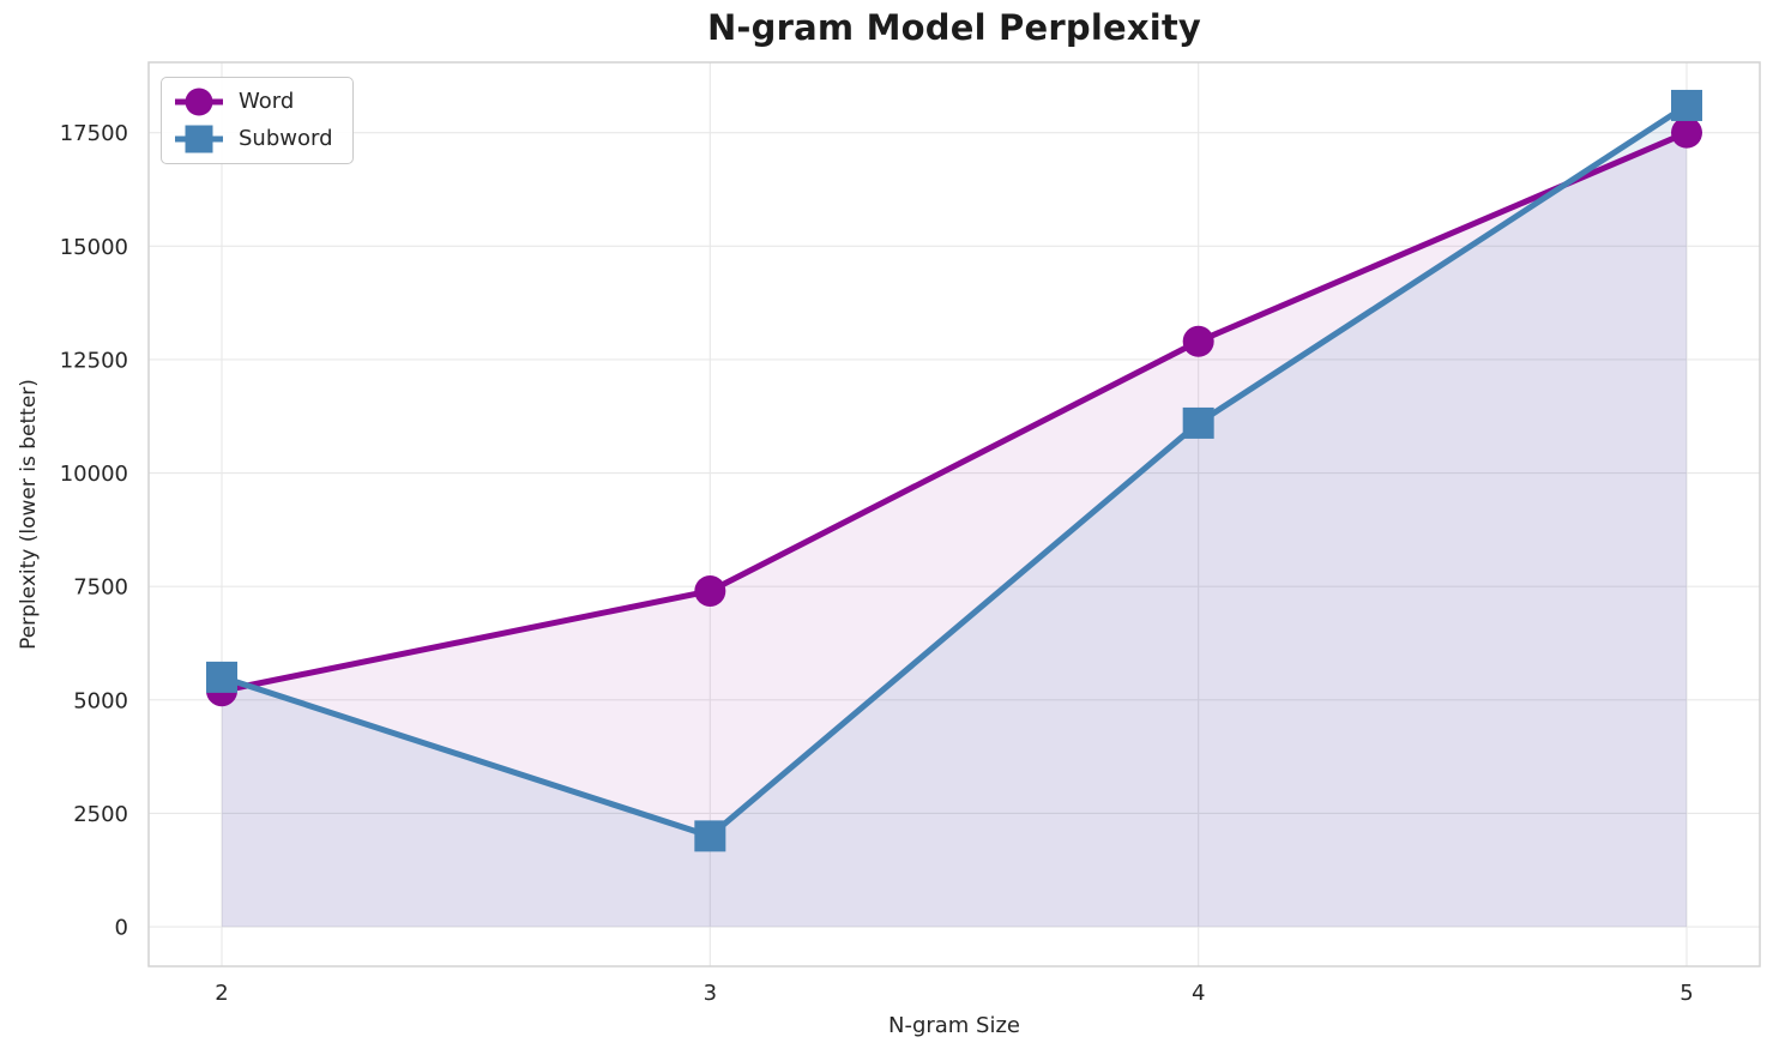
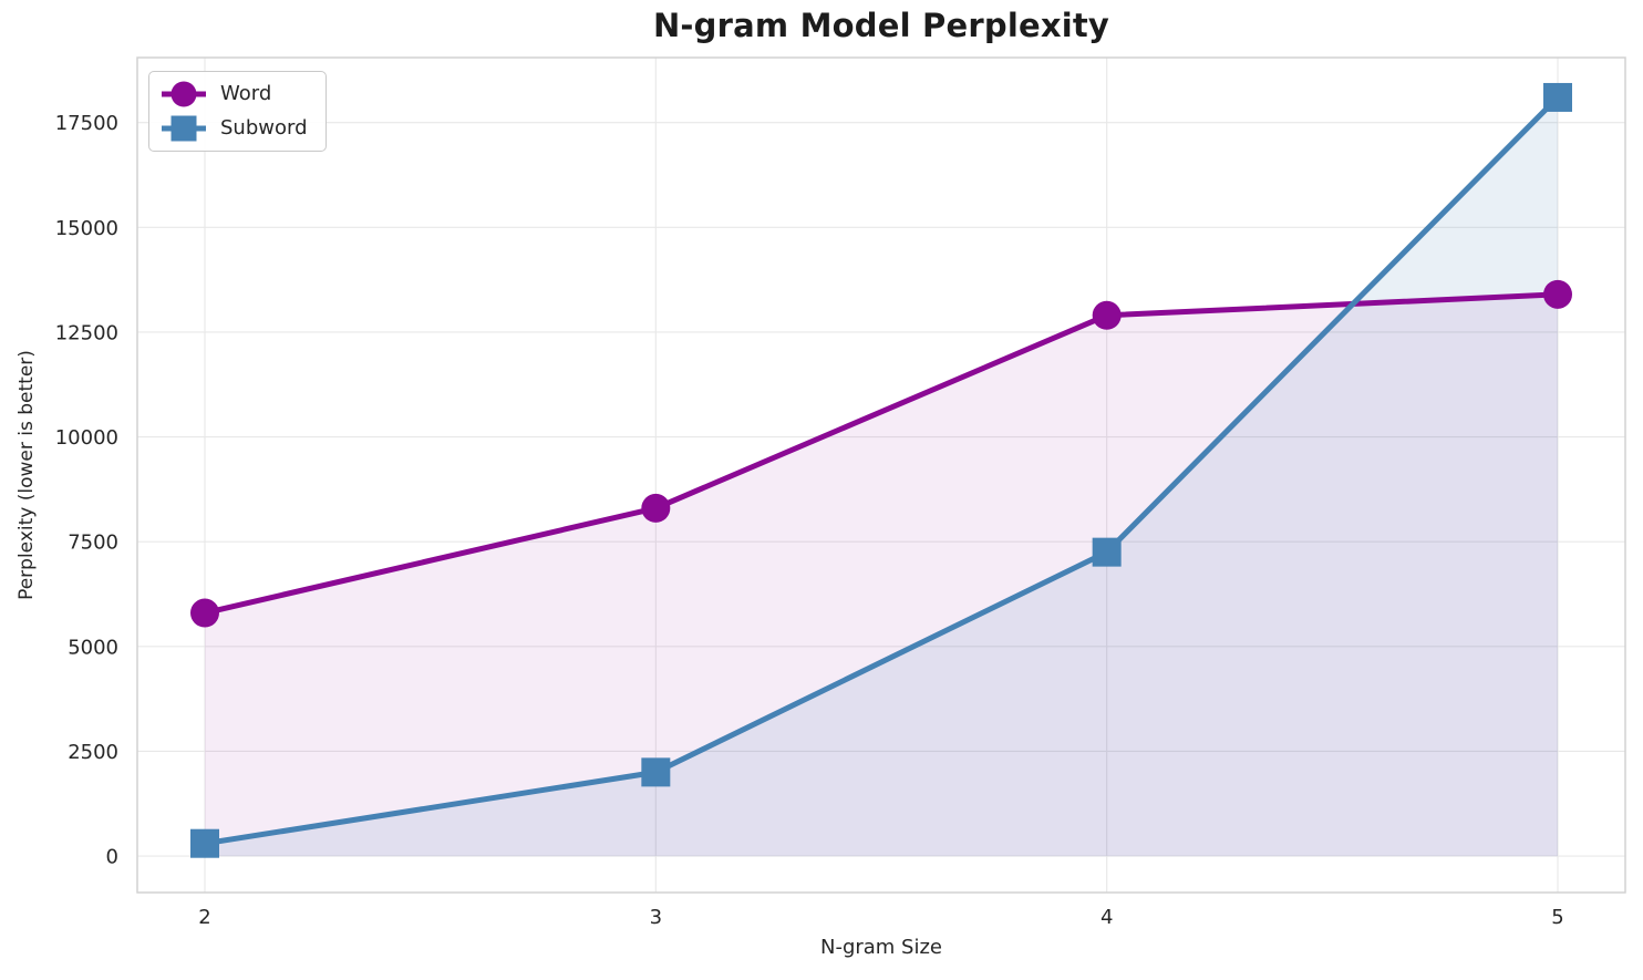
Word/2: 5200 -> 5800
Subword/2: 5500 -> 300
Word/3: 7400 -> 8300
Subword/4: 11100 -> 7200
Word/5: 17500 -> 13400
